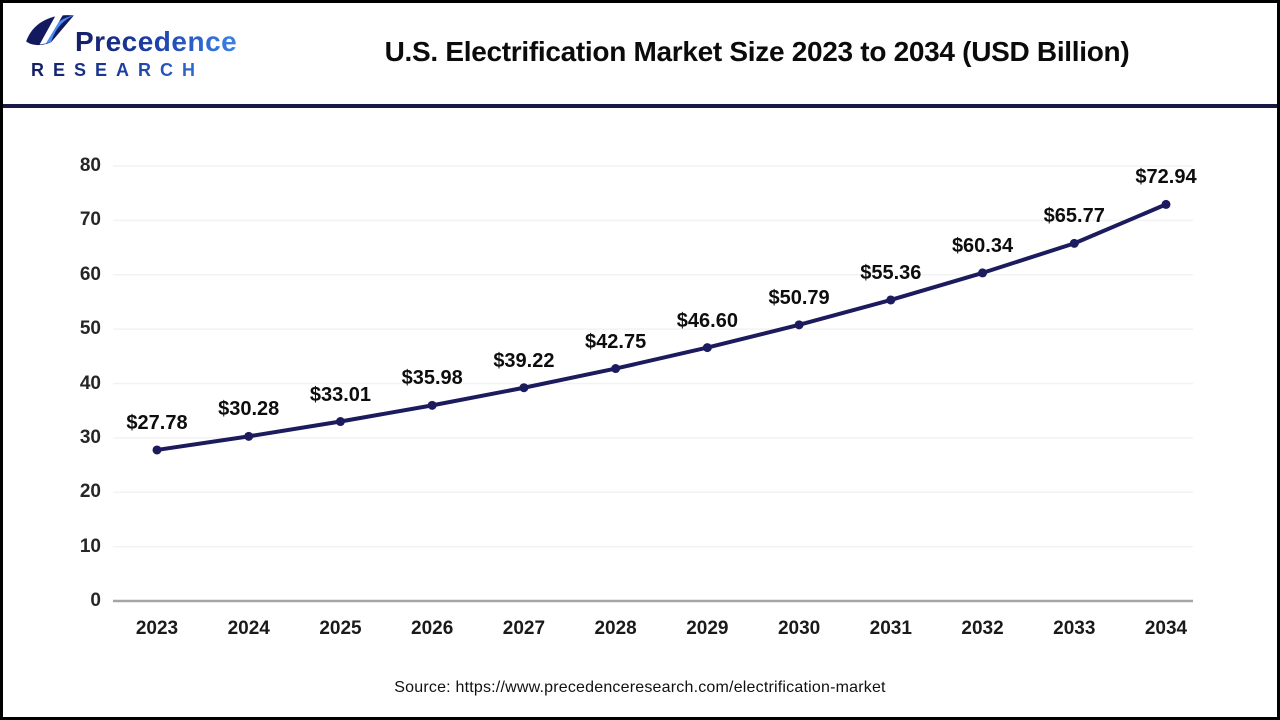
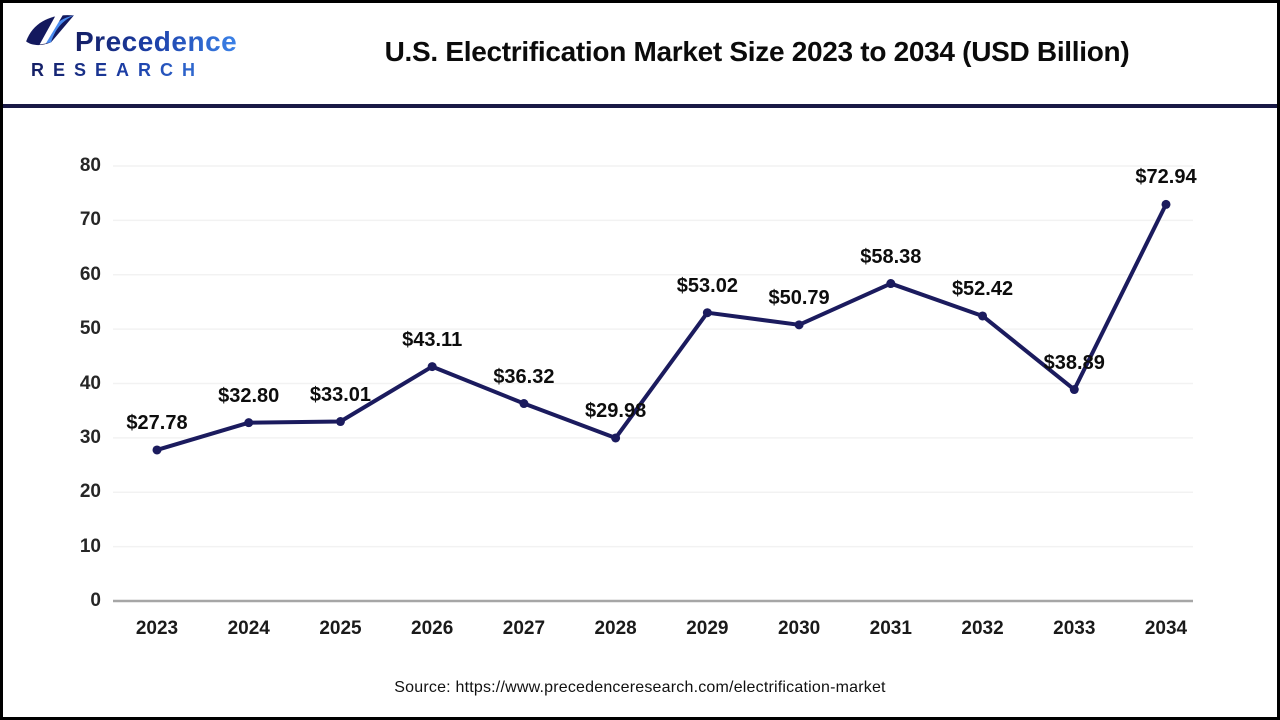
2024: $30.28 -> $32.80
2026: $35.98 -> $43.11
2027: $39.22 -> $36.32
2028: $42.75 -> $29.98
2029: $46.60 -> $53.02
2031: $55.36 -> $58.38
2032: $60.34 -> $52.42
2033: $65.77 -> $38.89
